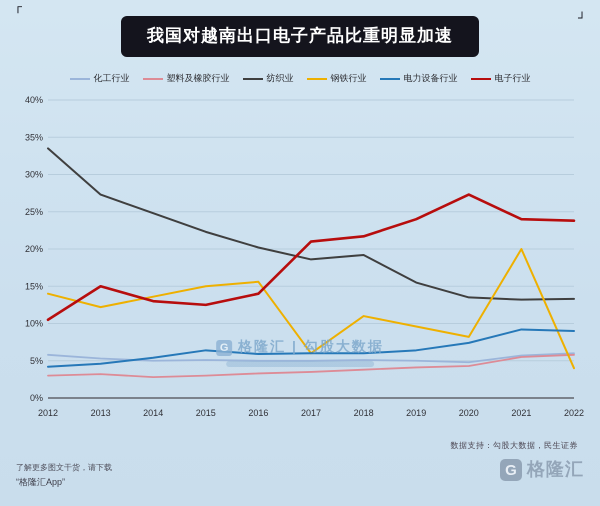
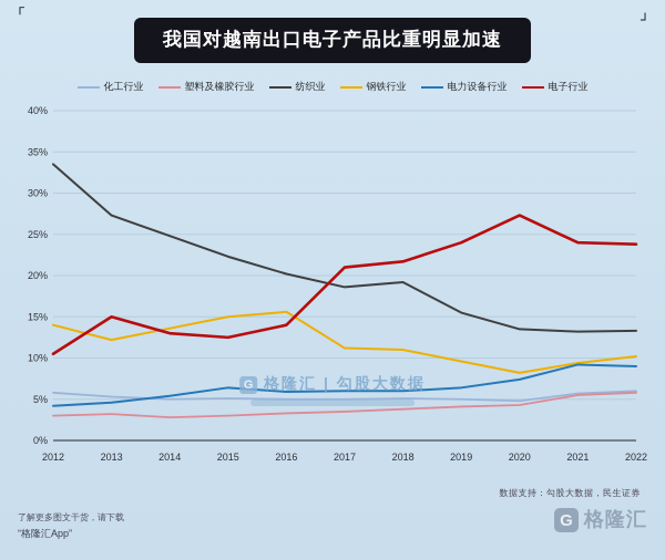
钢铁行业/2017: 6% -> 11%
钢铁行业/2021: 20% -> 9%
钢铁行业/2022: 4% -> 10%
